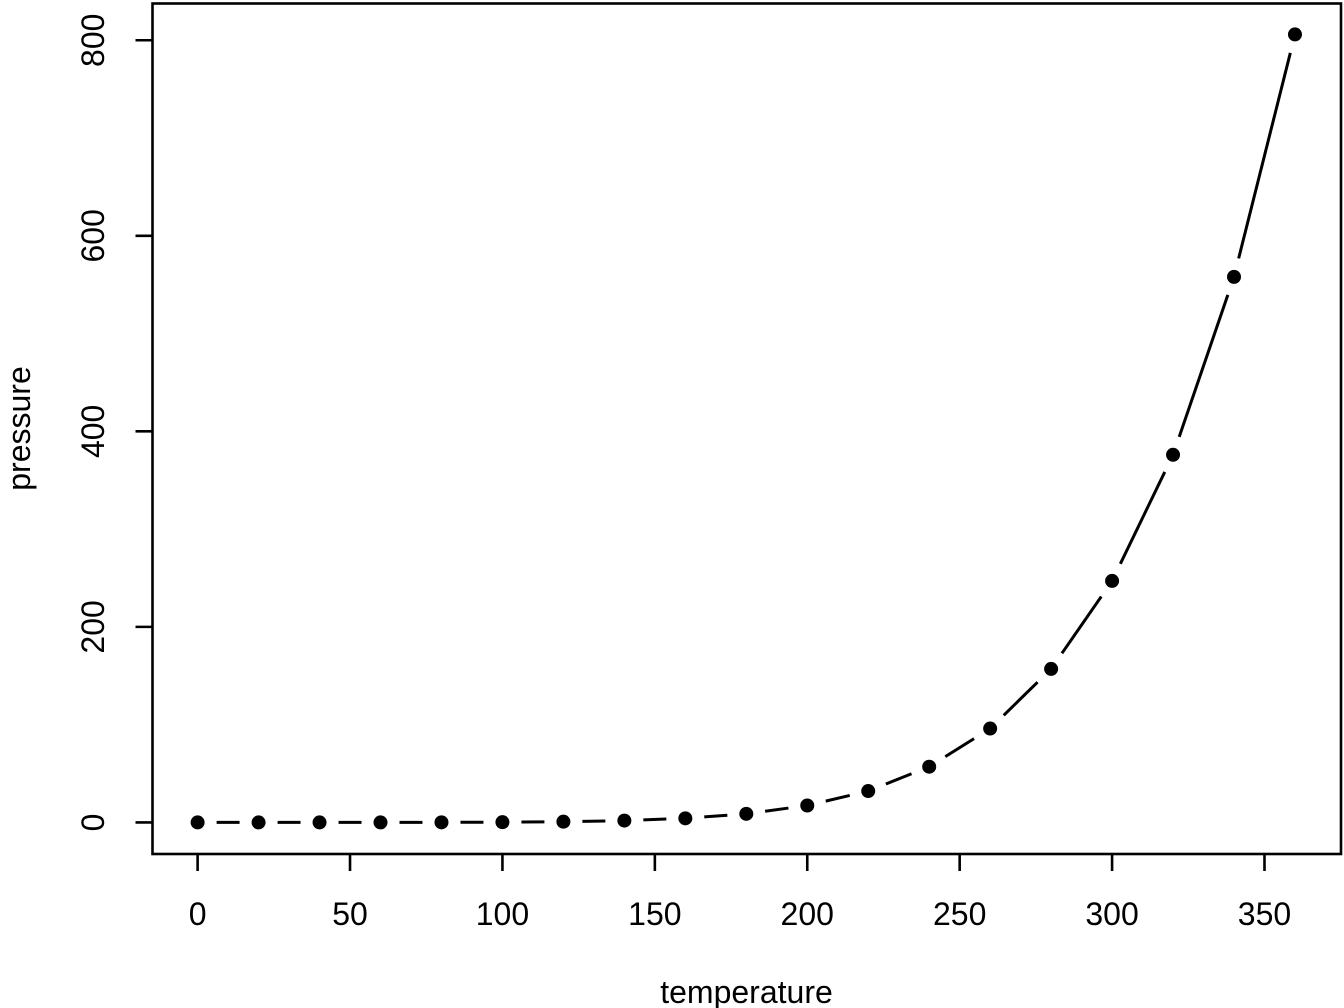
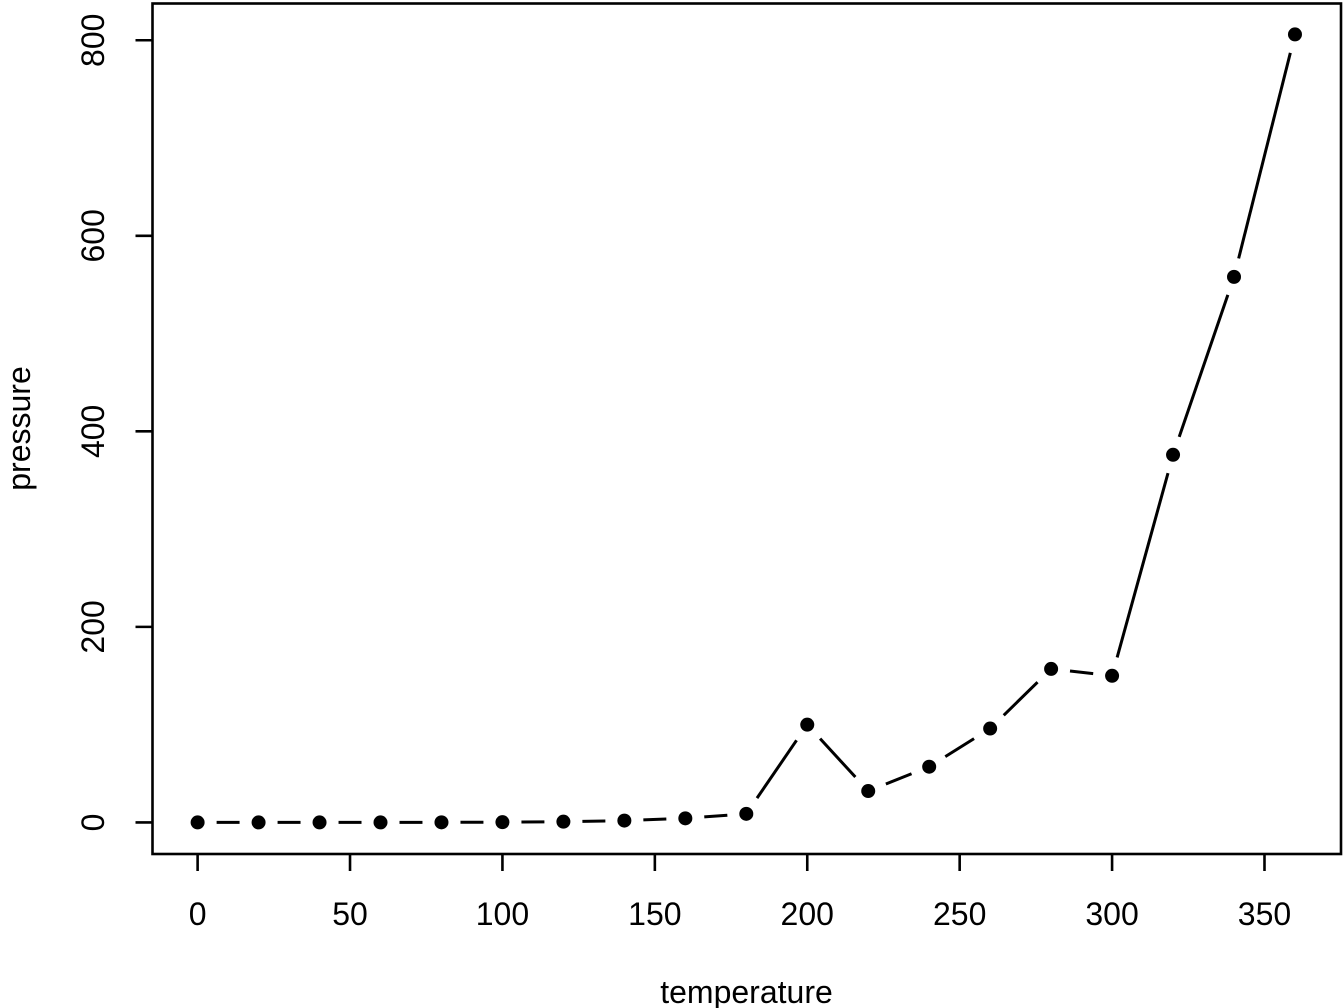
200: 20 -> 100
300: 250 -> 150
